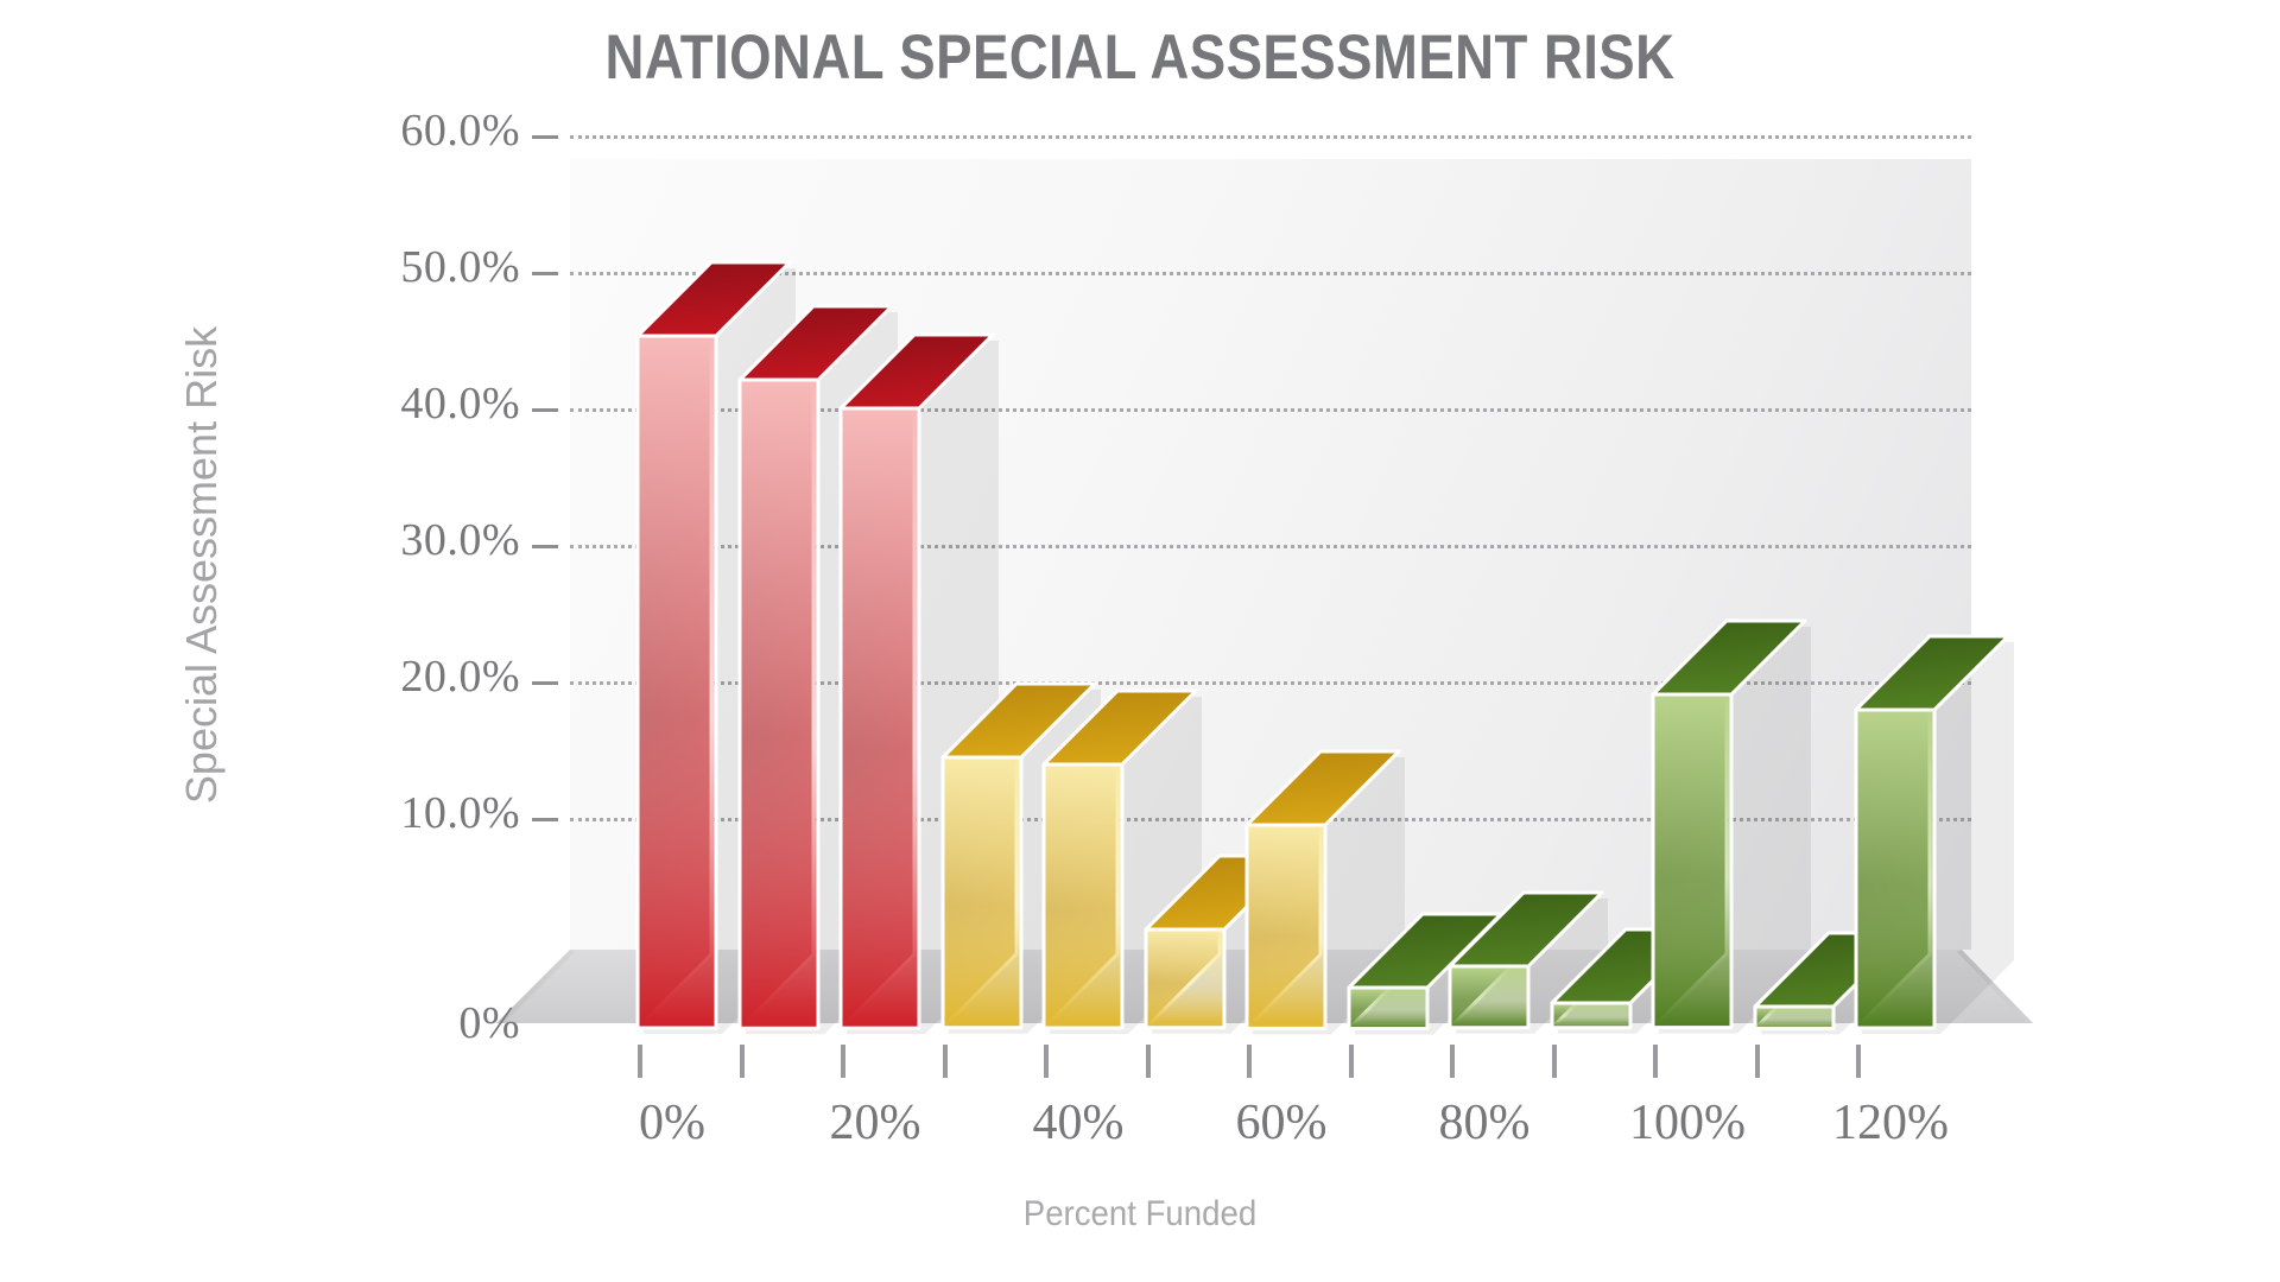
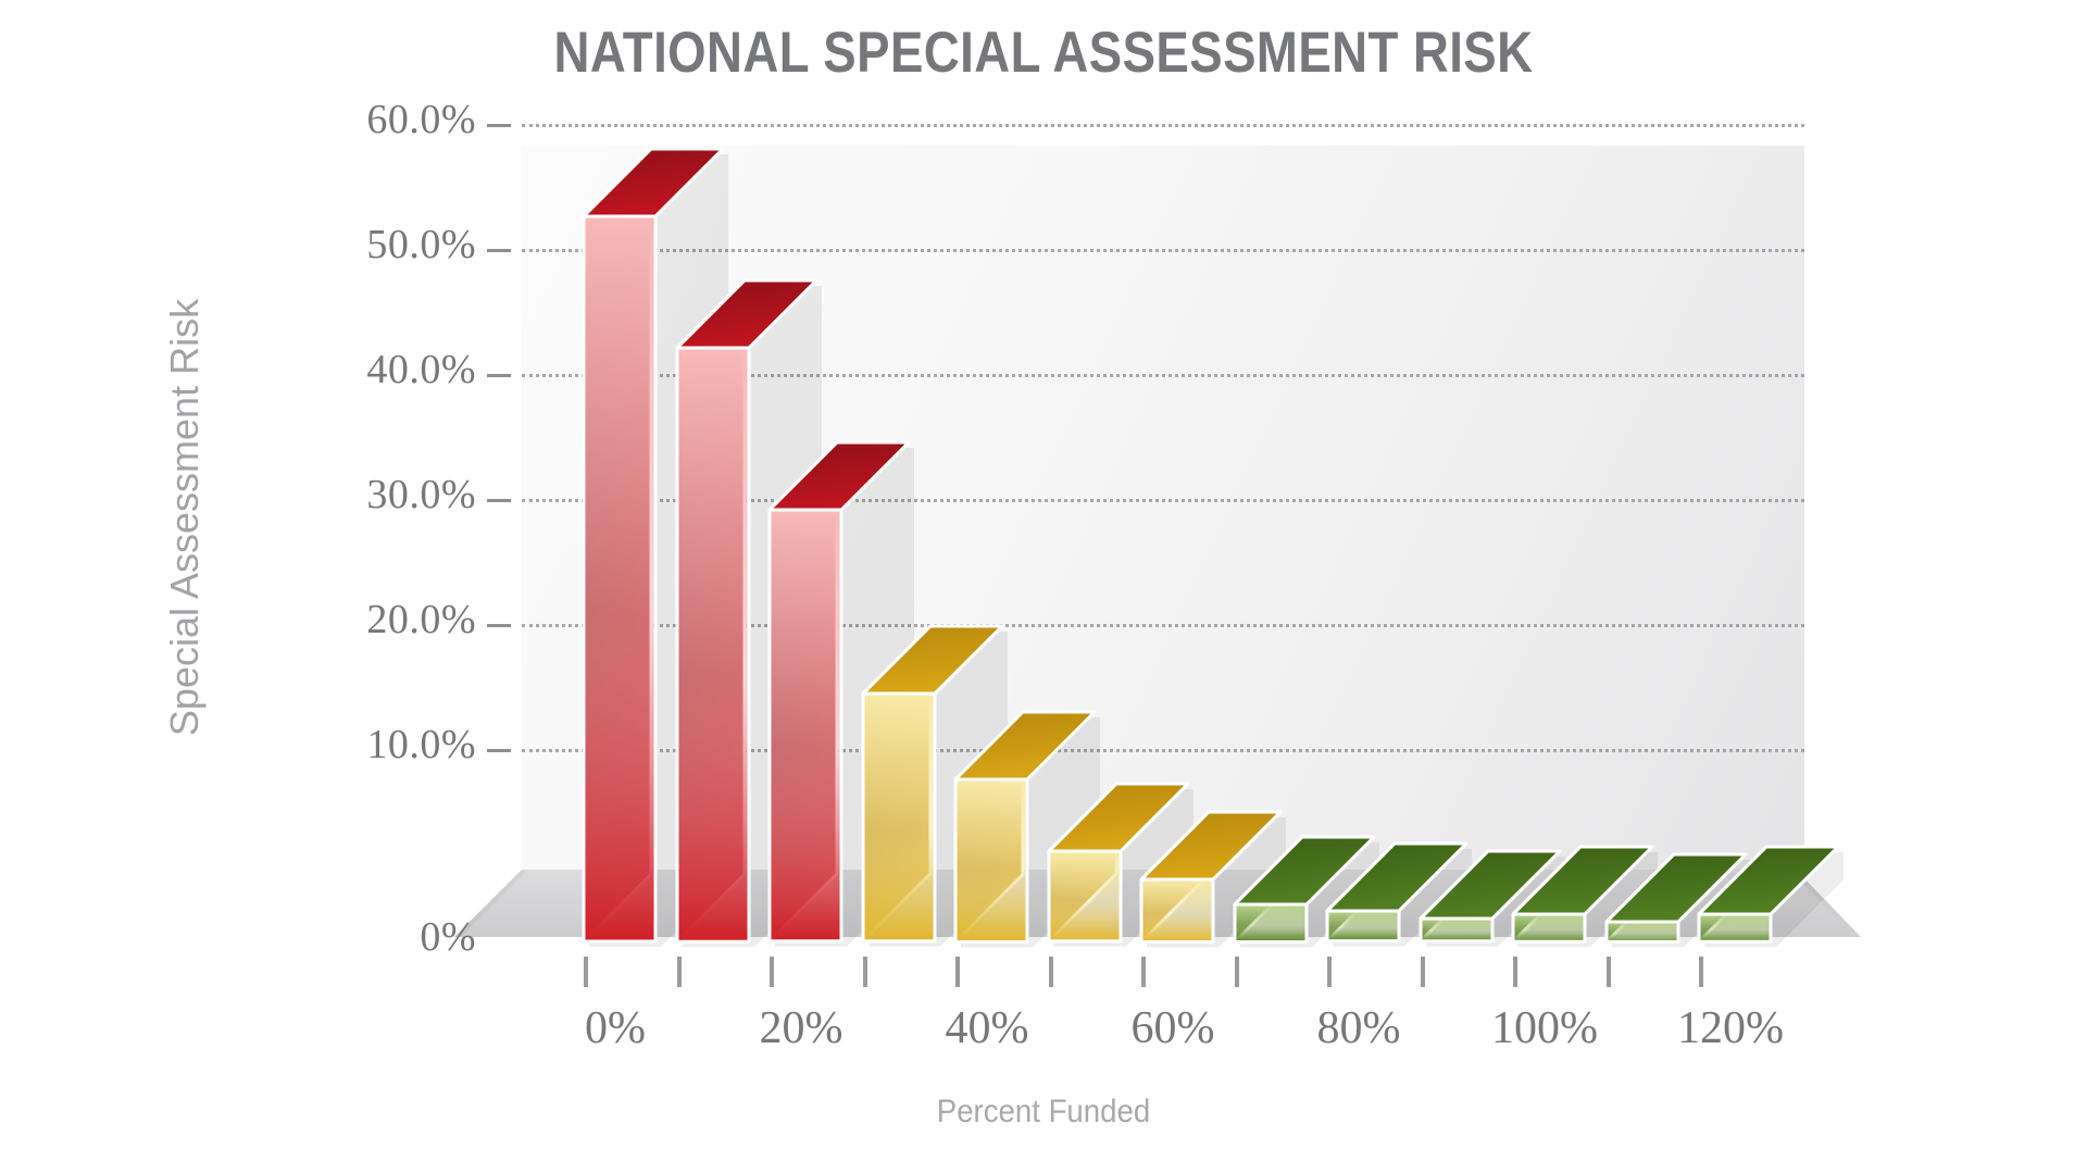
0%: 50.7% -> 58.0%
20%: 45.4% -> 34.5%
40%: 19.3% -> 13.0%
60%: 14.9% -> 5.0%
80%: 4.5% -> 2.4%
100%: 24.4% -> 2.2%
120%: 23.3% -> 2.2%
